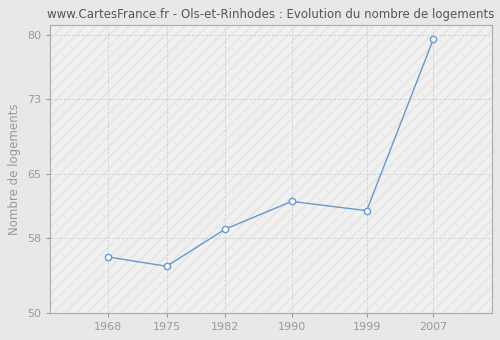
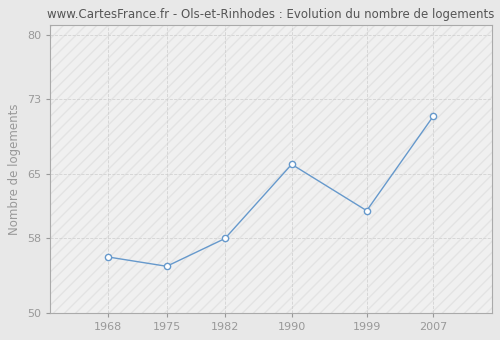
1982: 59.0 -> 58.0
1990: 62.0 -> 66.0
2007: 79.5 -> 71.2
